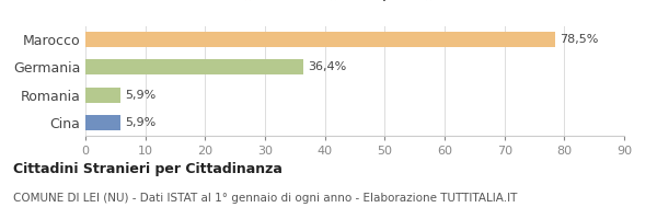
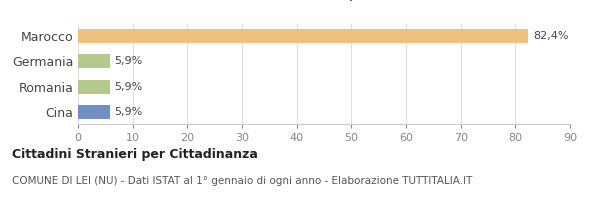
Marocco: 78,5% -> 82,4%
Germania: 36,4% -> 5,9%
